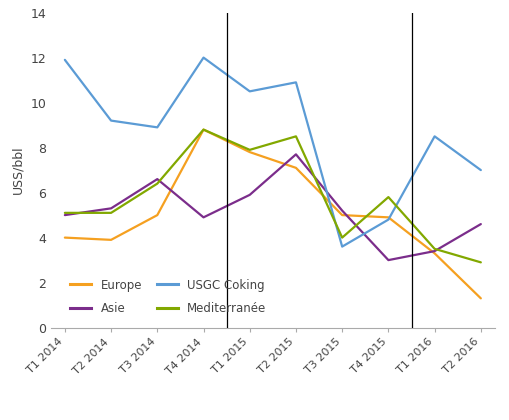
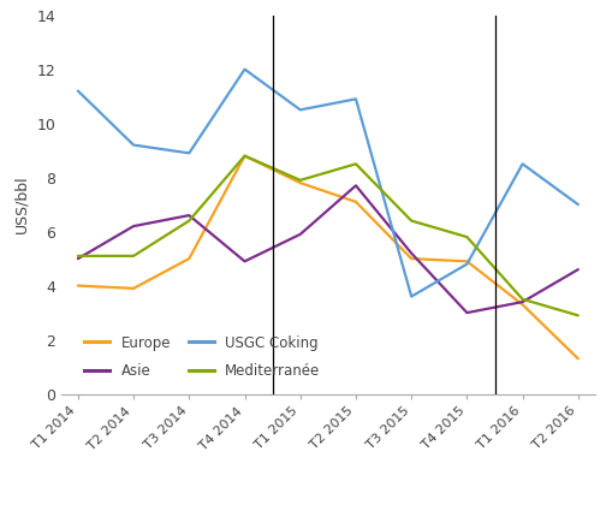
USGC Coking/T1 2014: 11.9 -> 11.2
Asie/T2 2014: 5.3 -> 6.2
Mediterranée/T3 2015: 4.0 -> 6.4
